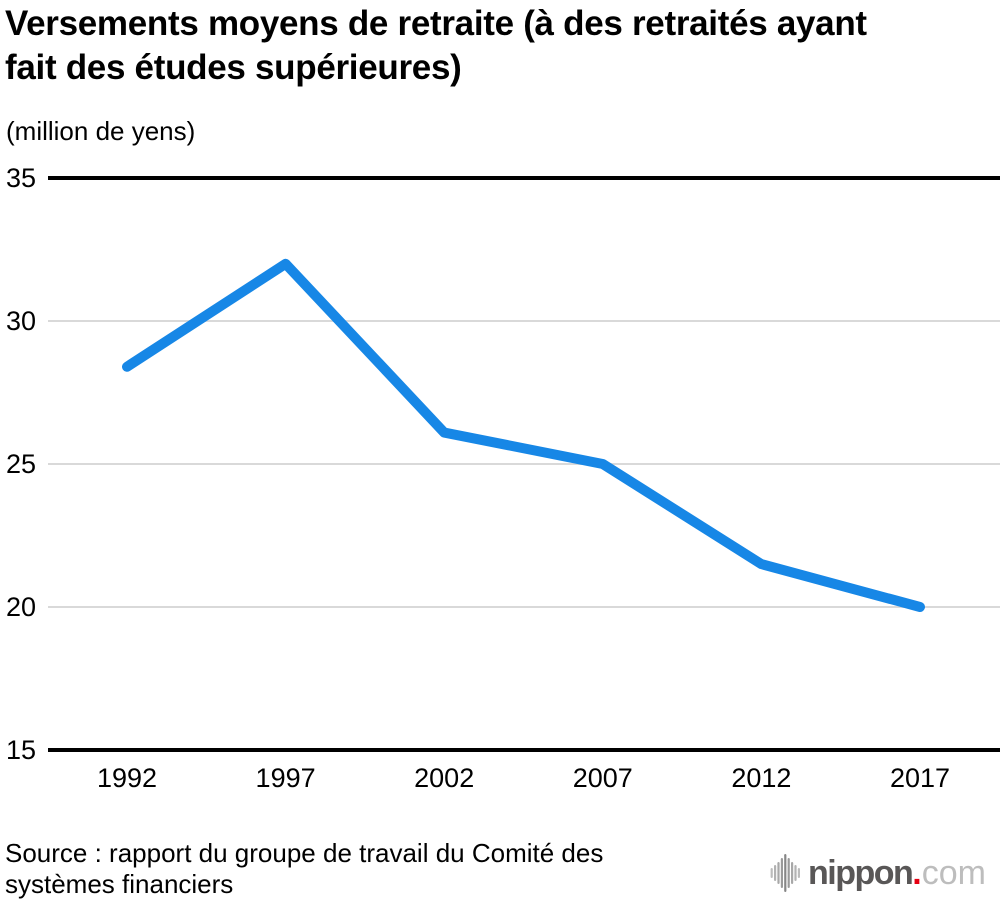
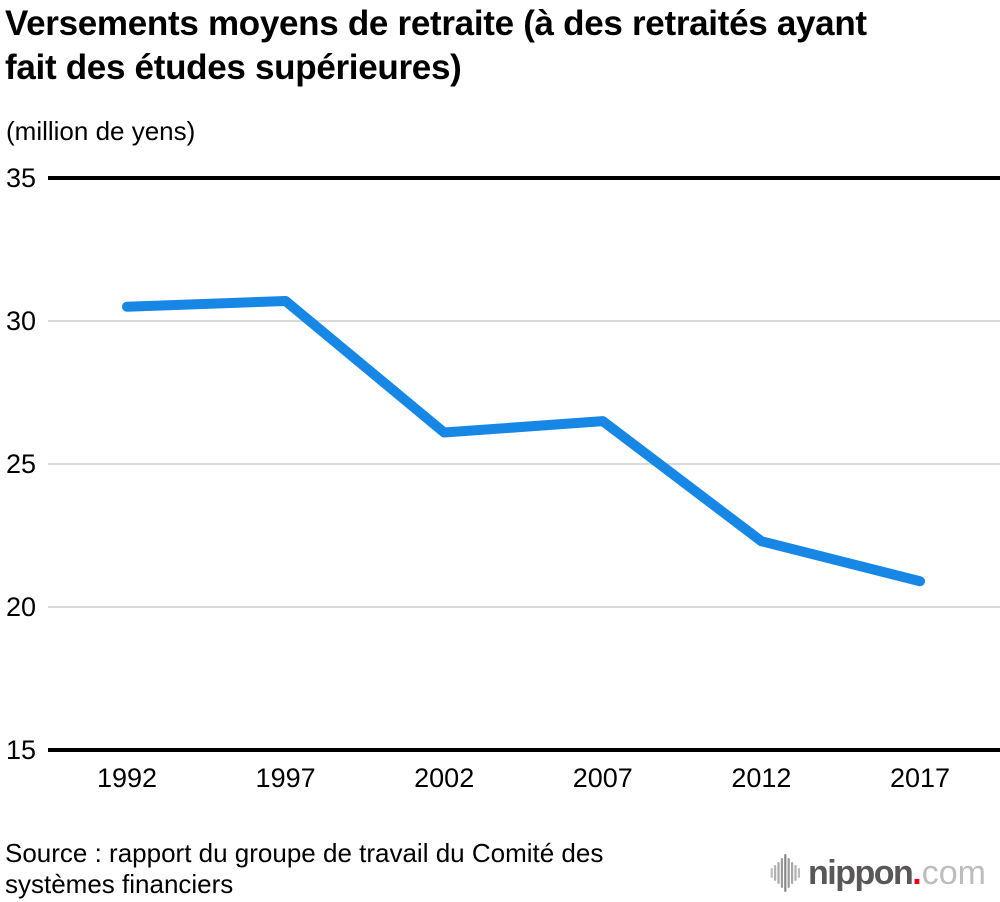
1992: 28.4 -> 30.5
1997: 32.0 -> 30.7
2007: 25.0 -> 26.5
2012: 21.5 -> 22.3
2017: 20.0 -> 20.9
